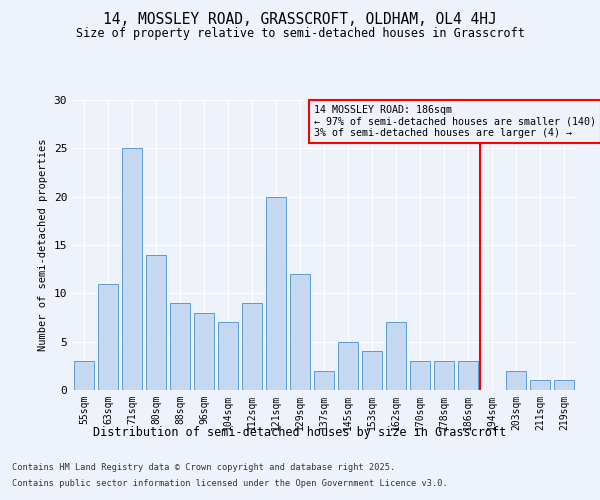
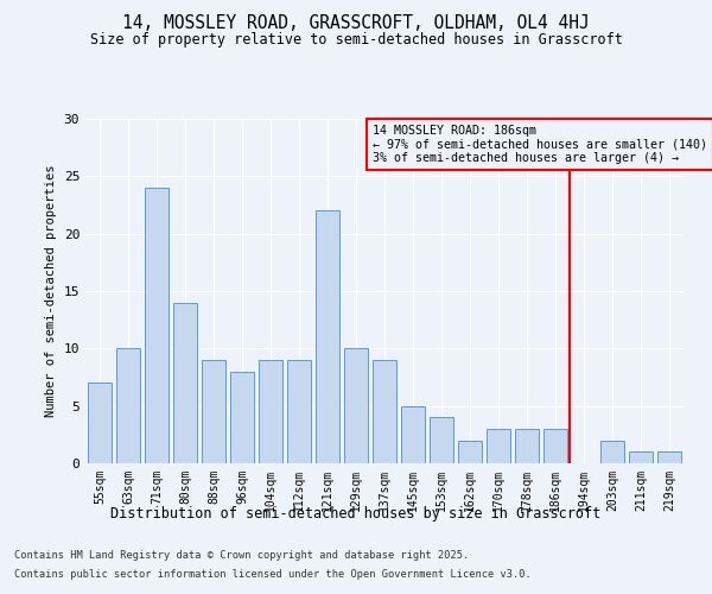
55sqm: 3 -> 7
63sqm: 11 -> 10
71sqm: 25 -> 24
104sqm: 7 -> 9
121sqm: 20 -> 22
129sqm: 12 -> 10
137sqm: 2 -> 9
162sqm: 7 -> 2
